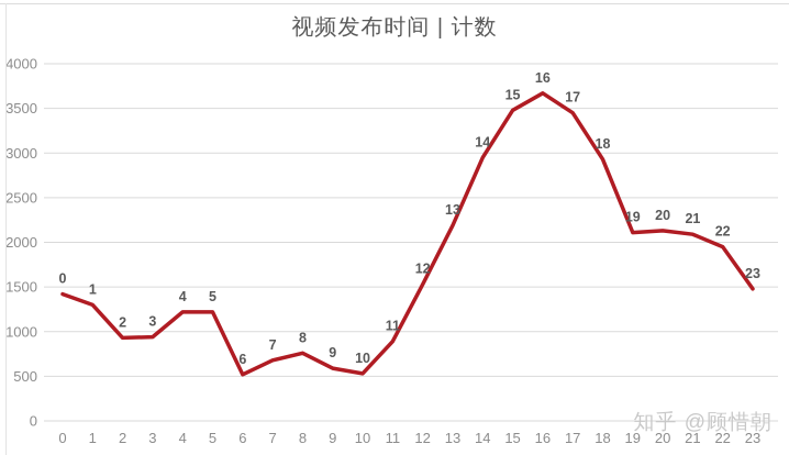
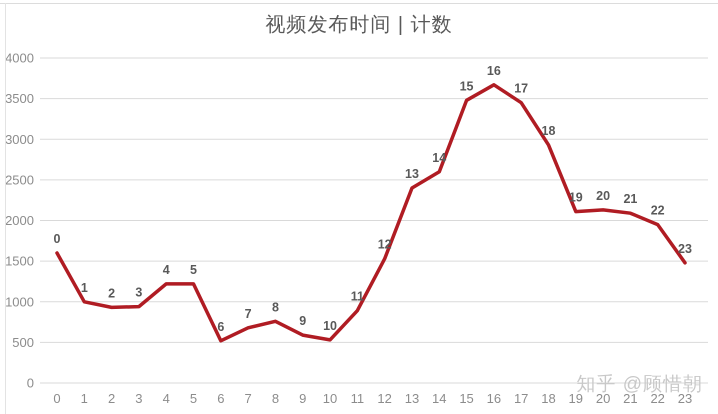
0: 1400 -> 1600
1: 1300 -> 1000
13: 2200 -> 2400
14: 3000 -> 2600
